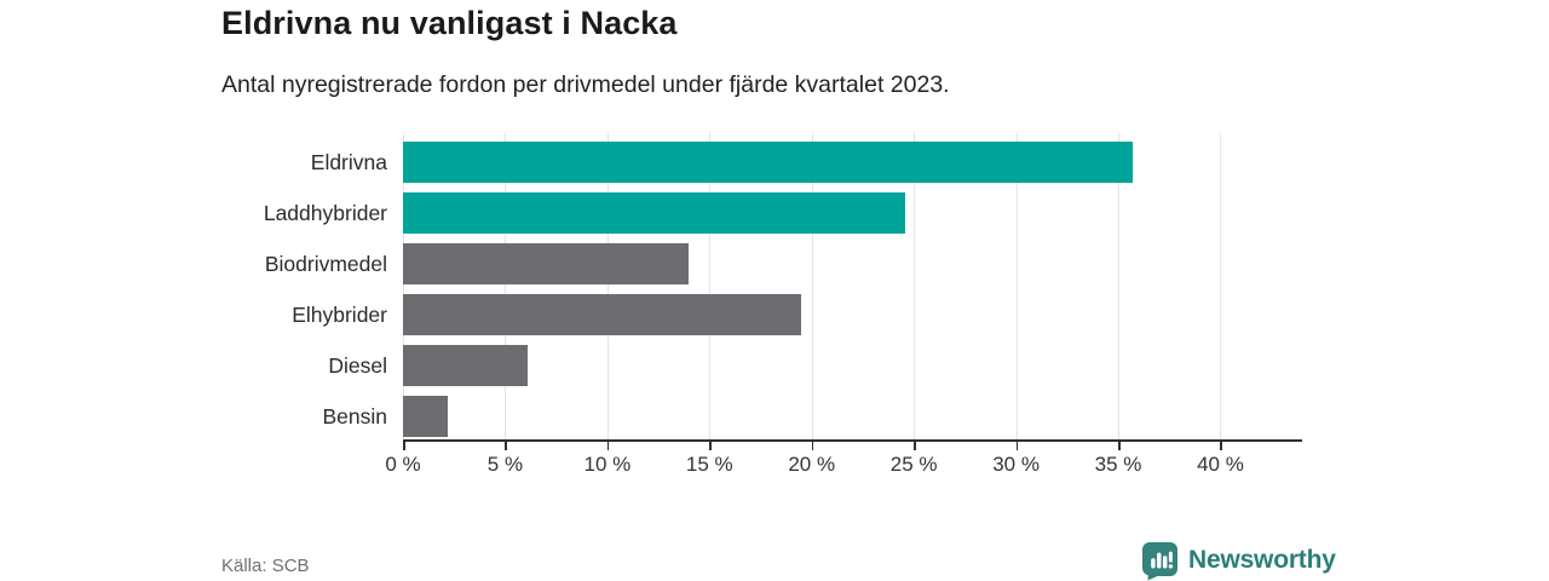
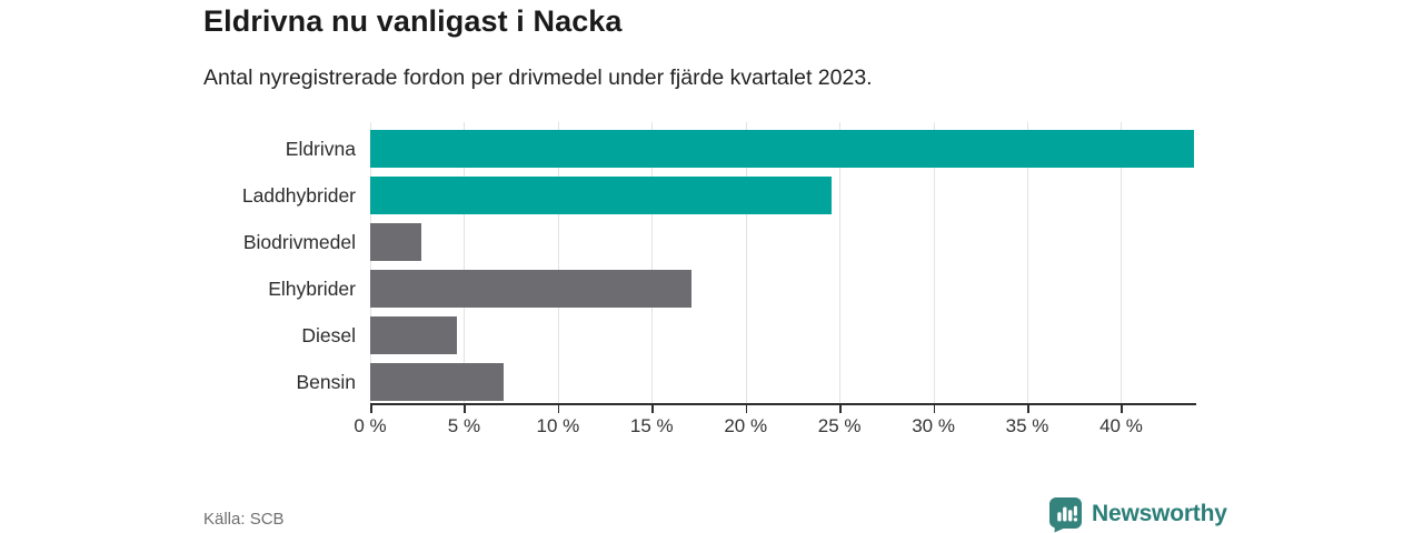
Eldrivna: 35.7% -> 43.9%
Biodrivmedel: 14.0% -> 2.7%
Elhybrider: 19.5% -> 17.1%
Diesel: 6.1% -> 4.6%
Bensin: 2.2% -> 7.1%
